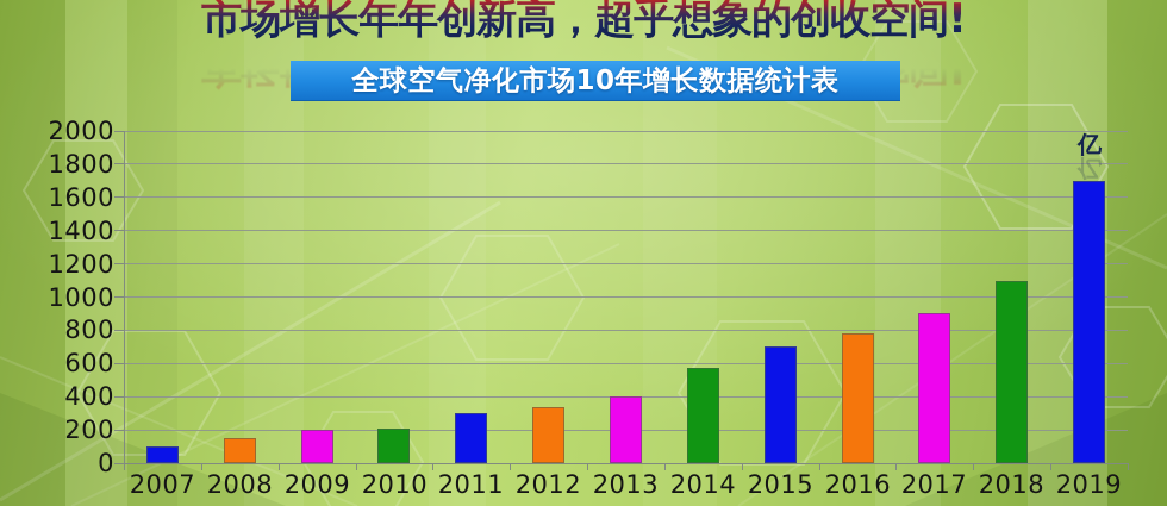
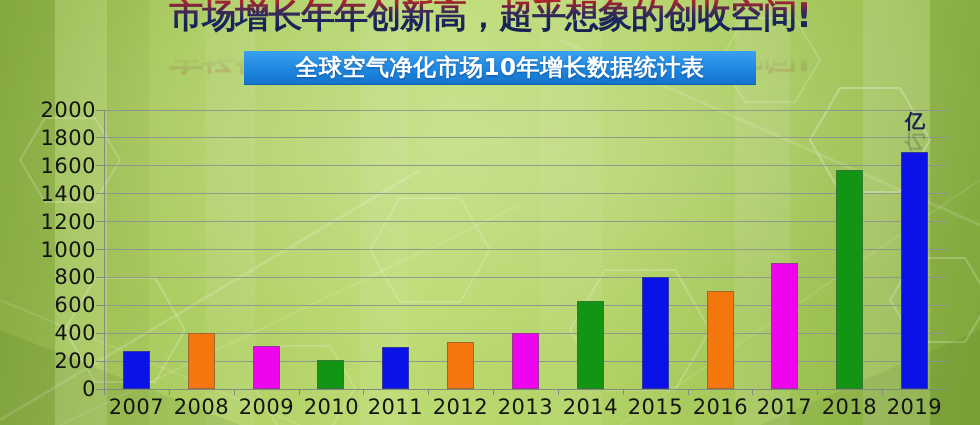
2007: 100 -> 270
2008: 150 -> 400
2009: 200 -> 310
2014: 570 -> 630
2015: 700 -> 800
2016: 780 -> 700
2018: 1100 -> 1570
